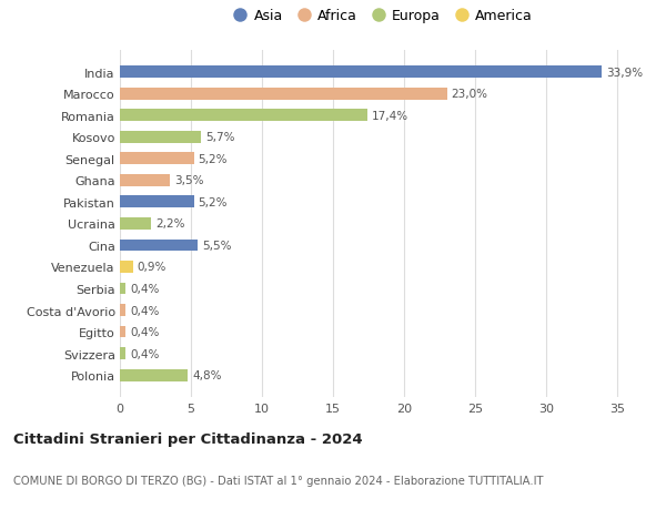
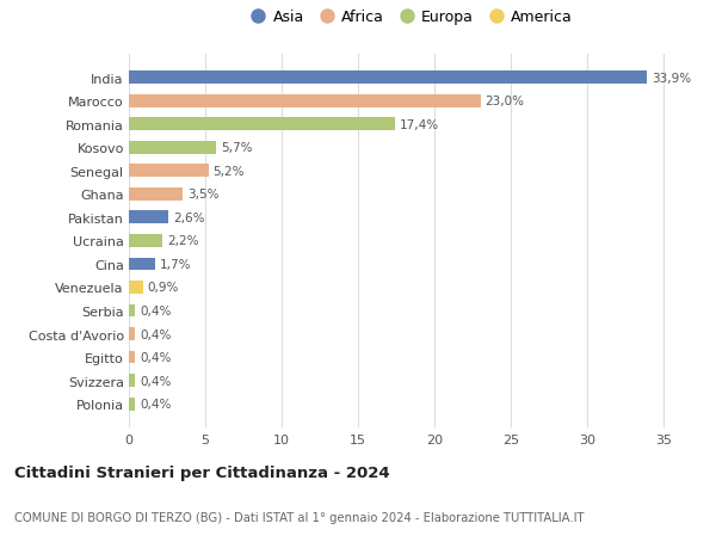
Pakistan: 5,2% -> 2,6%
Cina: 5,5% -> 1,7%
Polonia: 4,8% -> 0,4%
